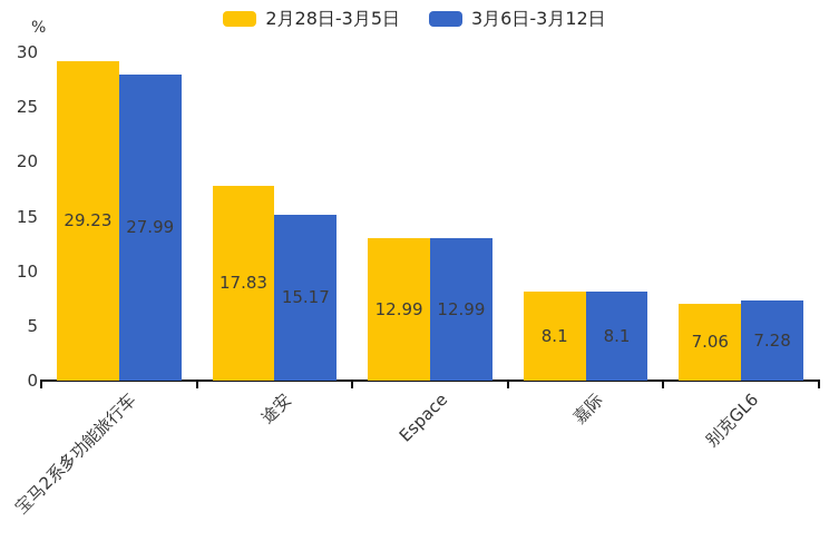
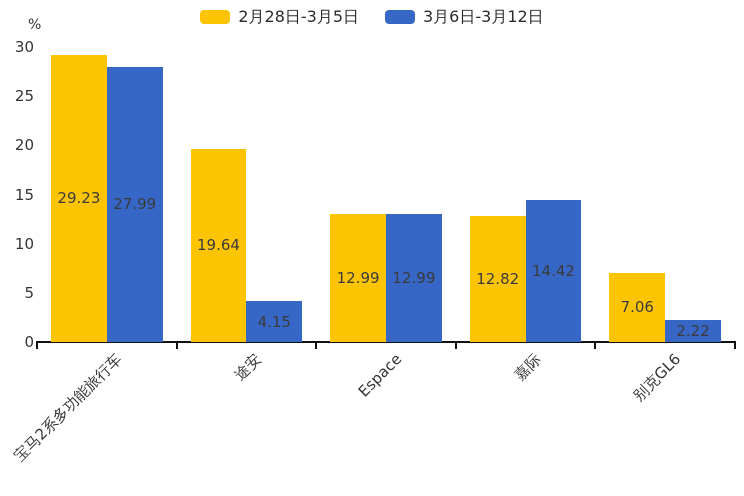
2月28日-3月5日/途安: 17.83 -> 19.64
3月6日-3月12日/途安: 15.17 -> 4.15
2月28日-3月5日/嘉际: 8.1 -> 12.82
3月6日-3月12日/嘉际: 8.1 -> 14.42
3月6日-3月12日/别克GL6: 7.28 -> 2.22
